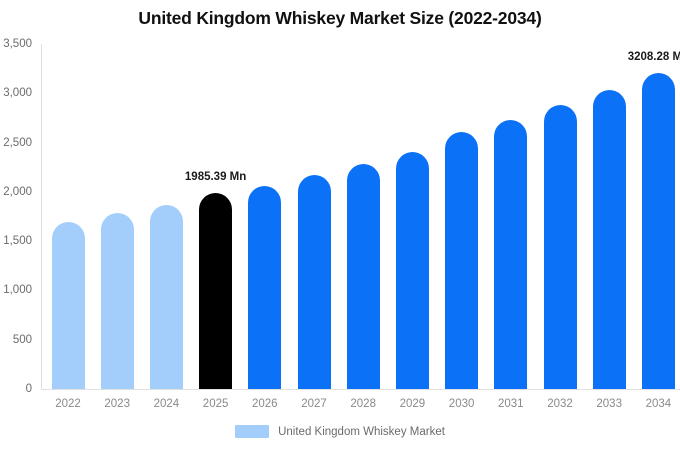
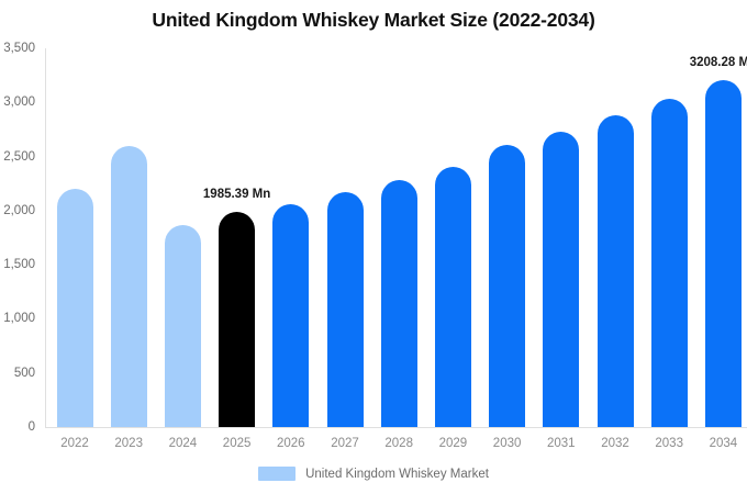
2022: 1700 -> 2200
2023: 1800 -> 2600
